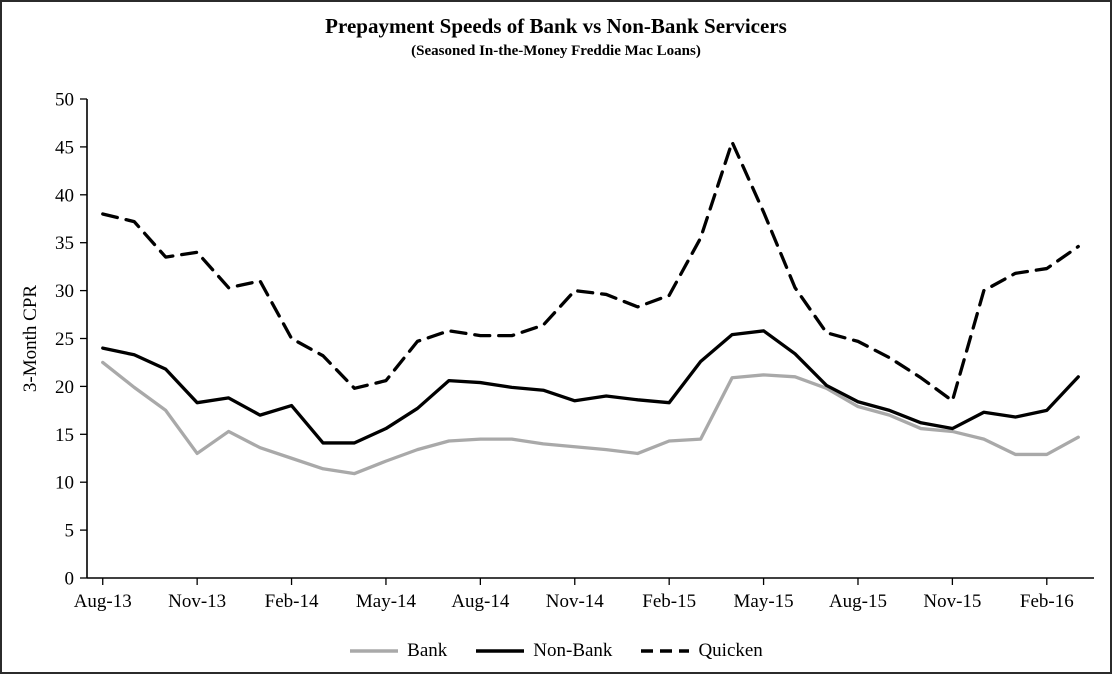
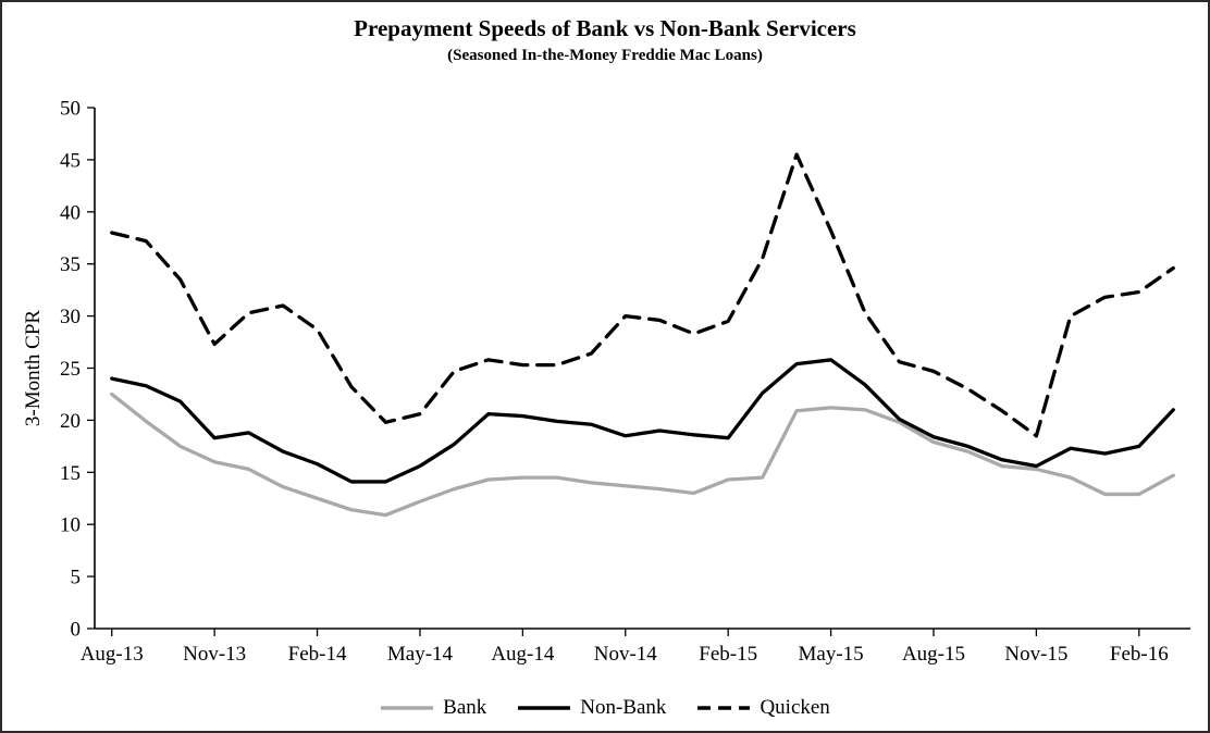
Bank/Nov-13: 13 -> 16
Quicken/Nov-13: 34 -> 27
Non-Bank/Feb-14: 18 -> 16
Quicken/Feb-14: 25 -> 29
